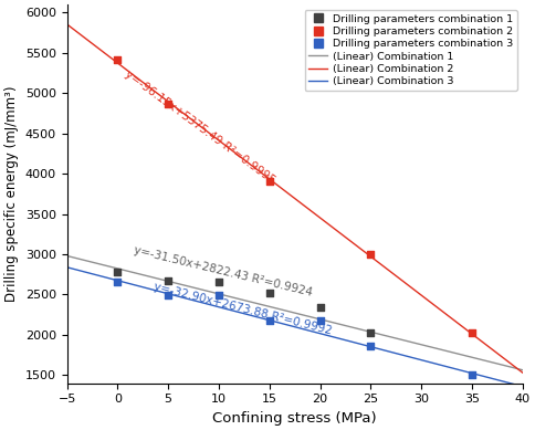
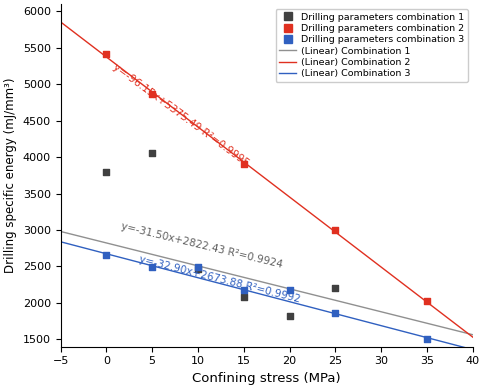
Drilling parameters combination 1/0: 2780 -> 3800
Drilling parameters combination 1/5: 2670 -> 4060
Drilling parameters combination 1/10: 2650 -> 2460
Drilling parameters combination 1/15: 2520 -> 2080
Drilling parameters combination 1/20: 2340 -> 1820
Drilling parameters combination 1/25: 2020 -> 2200
